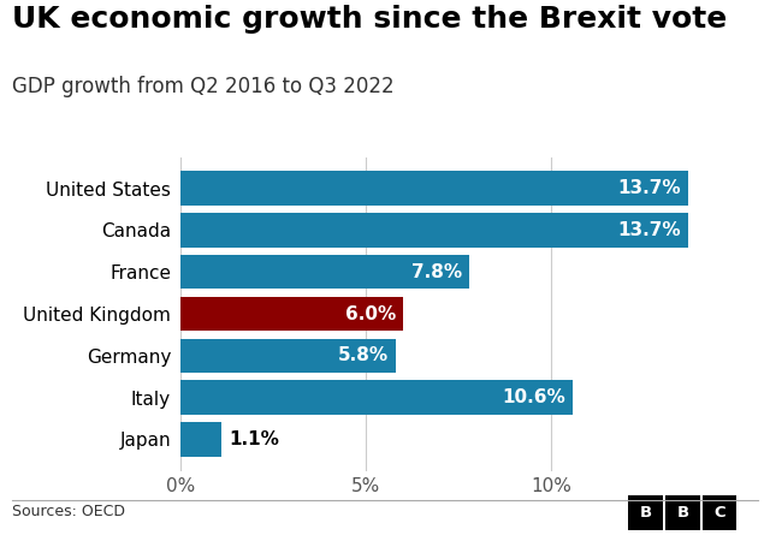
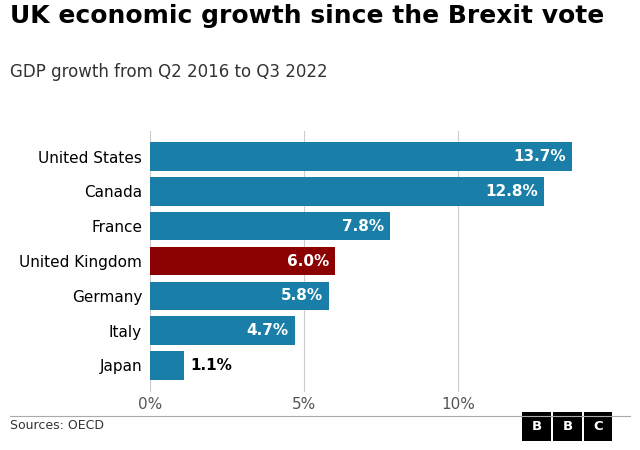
Canada: 13.7% -> 12.8%
Italy: 10.6% -> 4.7%
